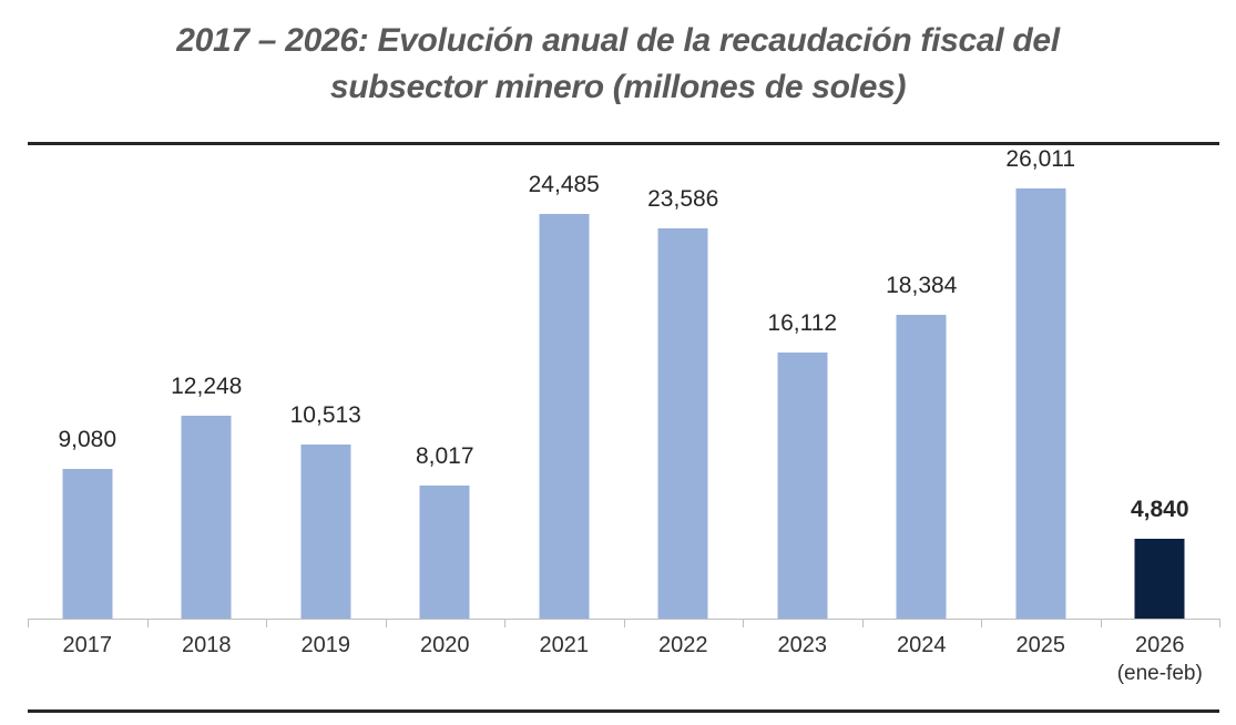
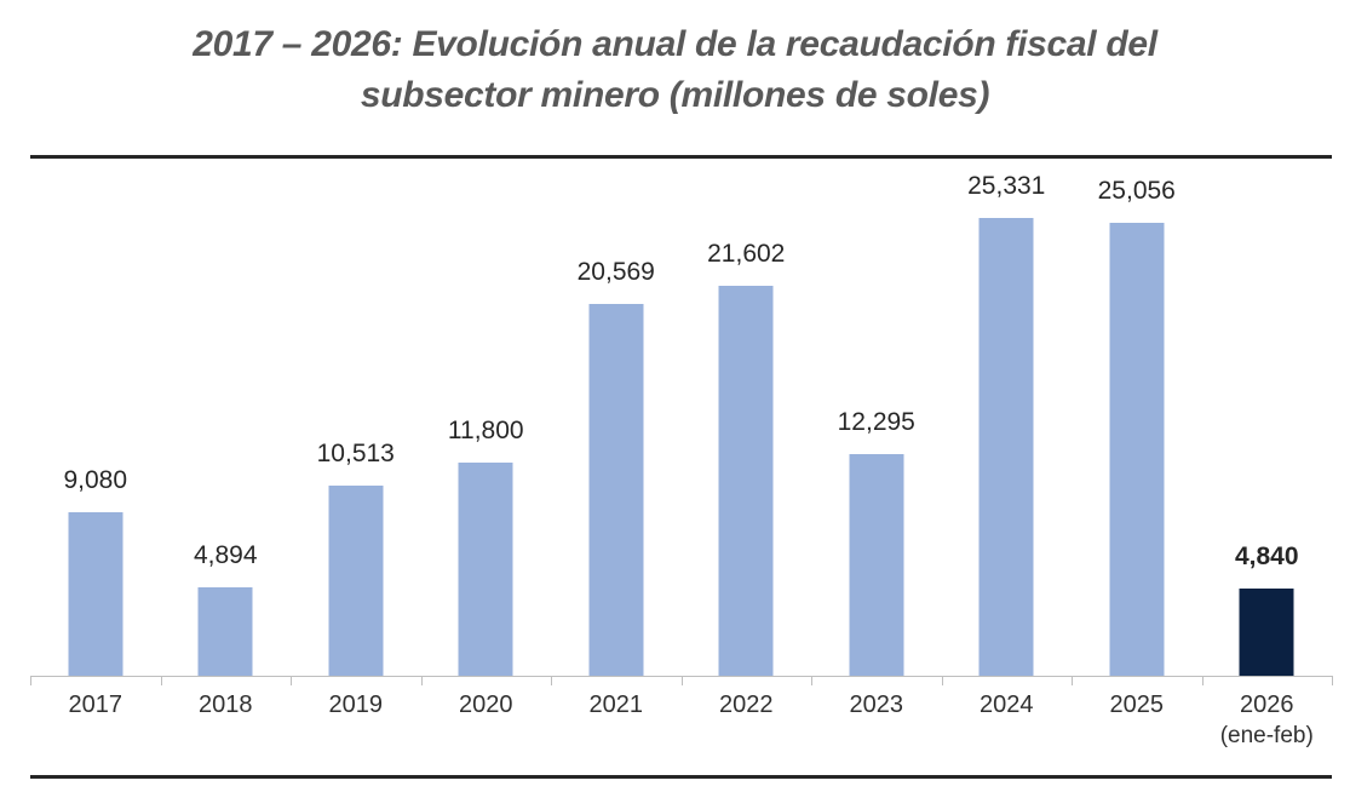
2018: 12,248 -> 4,894
2020: 8,017 -> 11,800
2021: 24,485 -> 20,569
2022: 23,586 -> 21,602
2023: 16,112 -> 12,295
2024: 18,384 -> 25,331
2025: 26,011 -> 25,056
